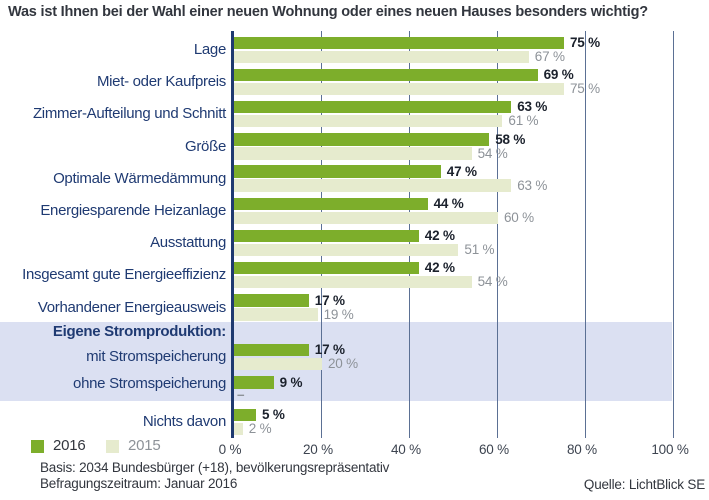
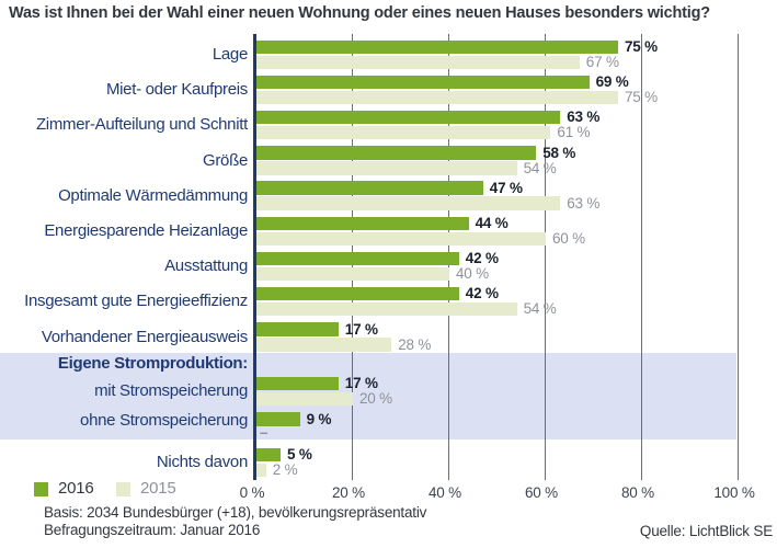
2015/Ausstattung: 51 -> 40
2015/Vorhandener Energieausweis: 19 -> 28
